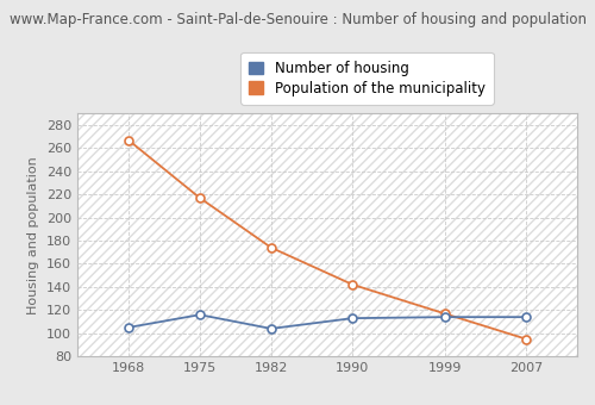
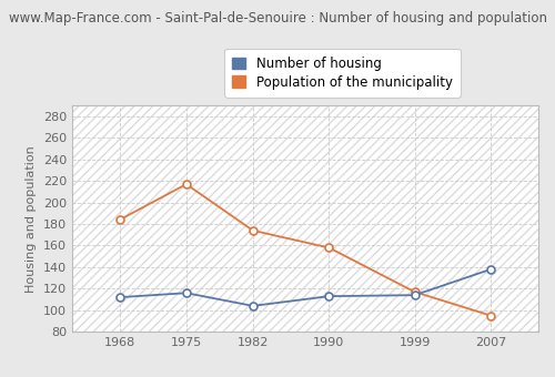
Number of housing/1968: 105 -> 112
Population of the municipality/1968: 267 -> 184
Population of the municipality/1990: 142 -> 158
Number of housing/2007: 114 -> 138
